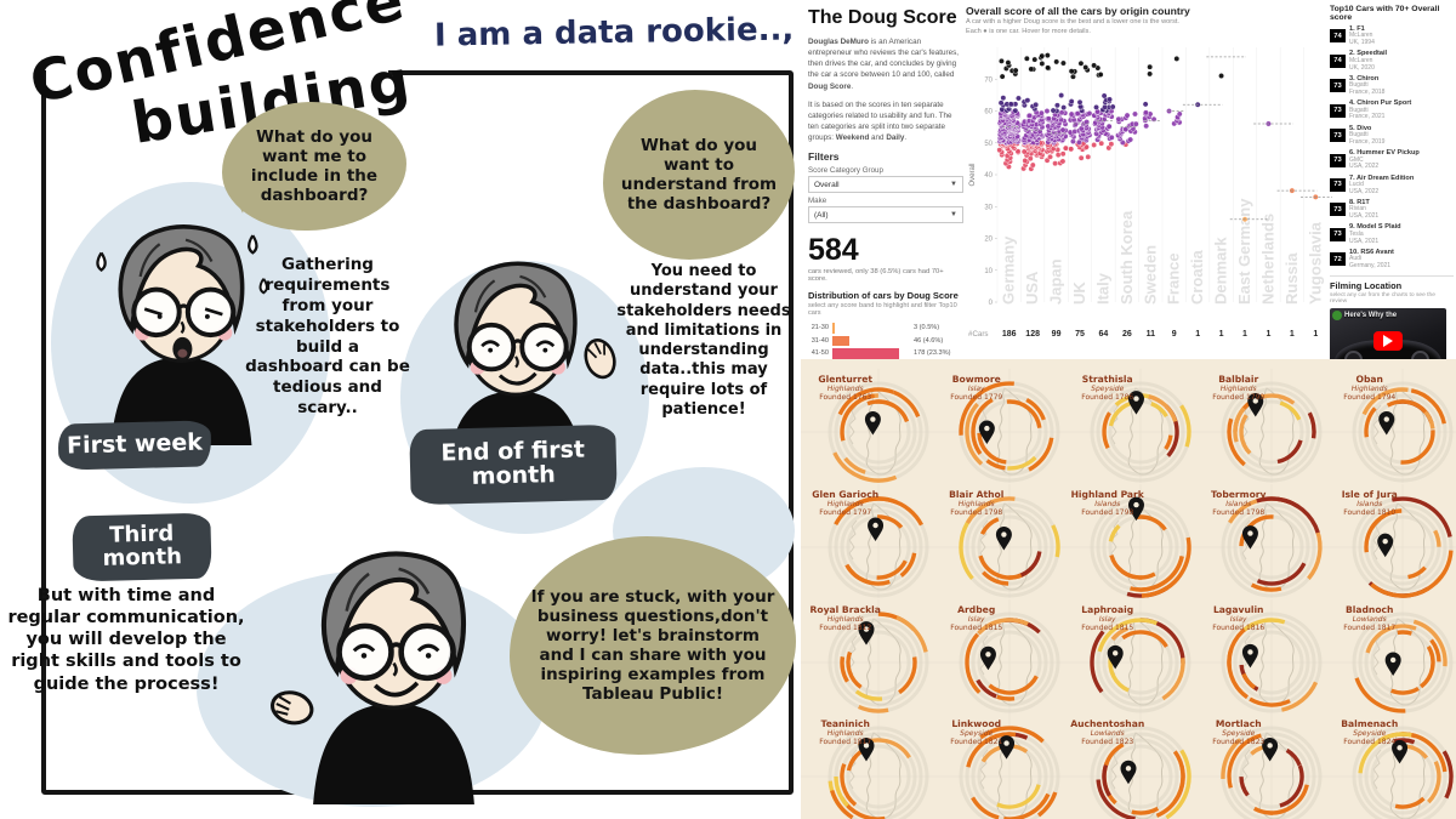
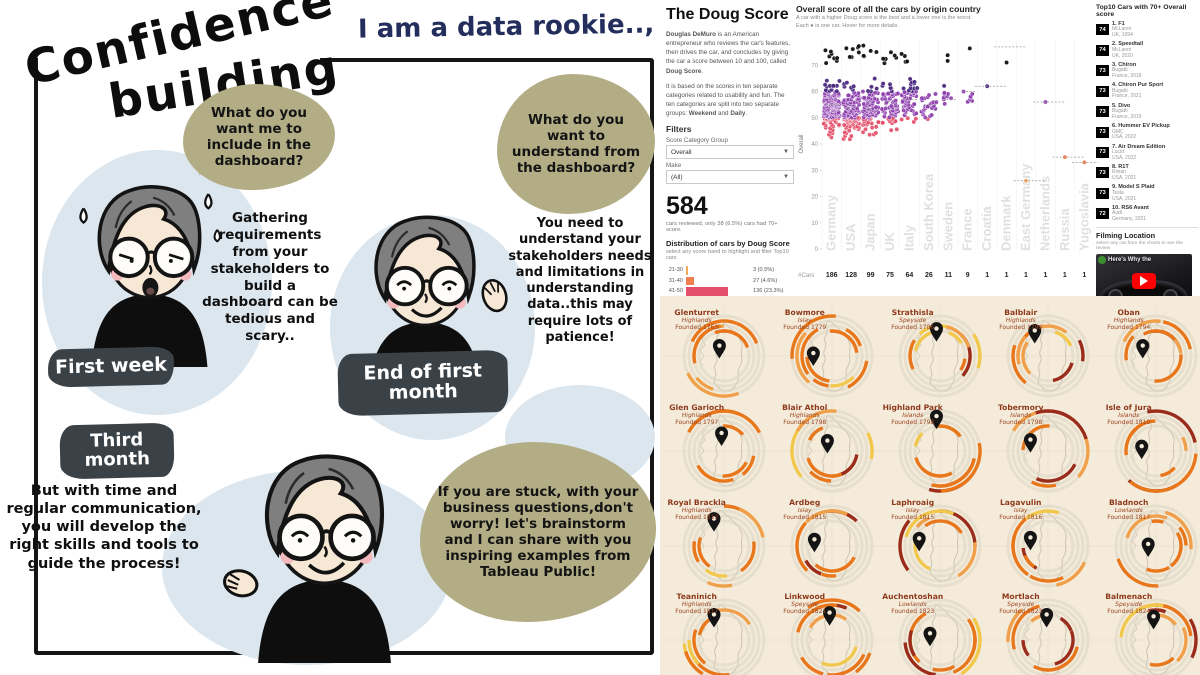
Distribution of cars by Doug Score/31-40: 46 -> 27
Distribution of cars by Doug Score/41-50: 178 -> 136
